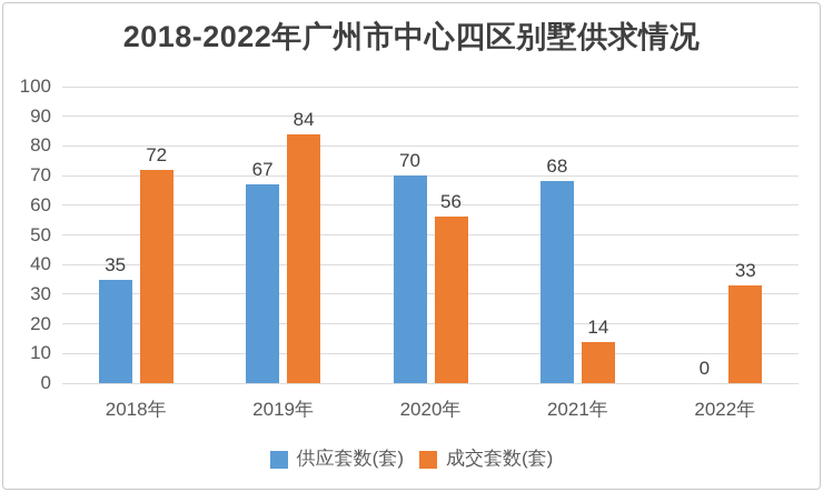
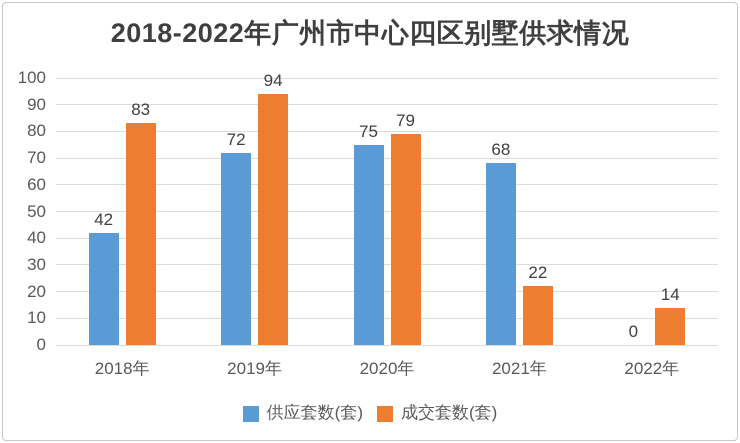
供应套数(套)/2018年: 35 -> 42
成交套数(套)/2018年: 72 -> 83
供应套数(套)/2019年: 67 -> 72
成交套数(套)/2019年: 84 -> 94
供应套数(套)/2020年: 70 -> 75
成交套数(套)/2020年: 56 -> 79
成交套数(套)/2021年: 14 -> 22
成交套数(套)/2022年: 33 -> 14
